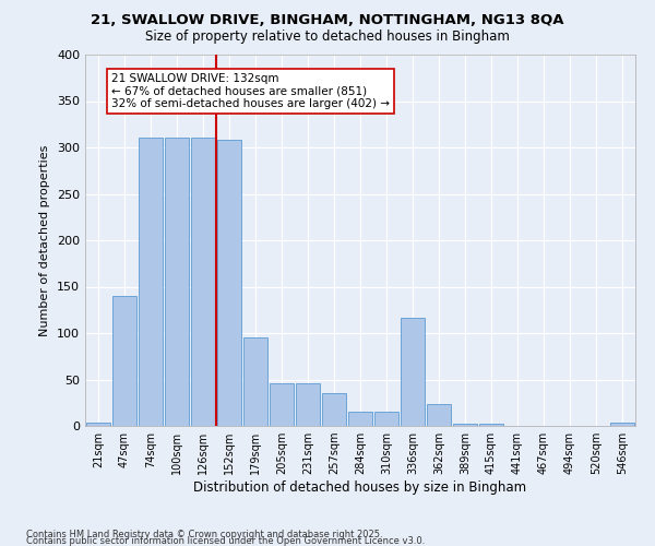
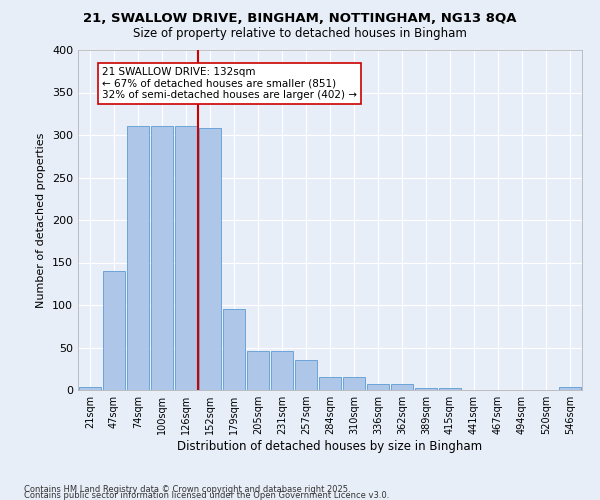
336sqm: 116 -> 7
362sqm: 24 -> 7
